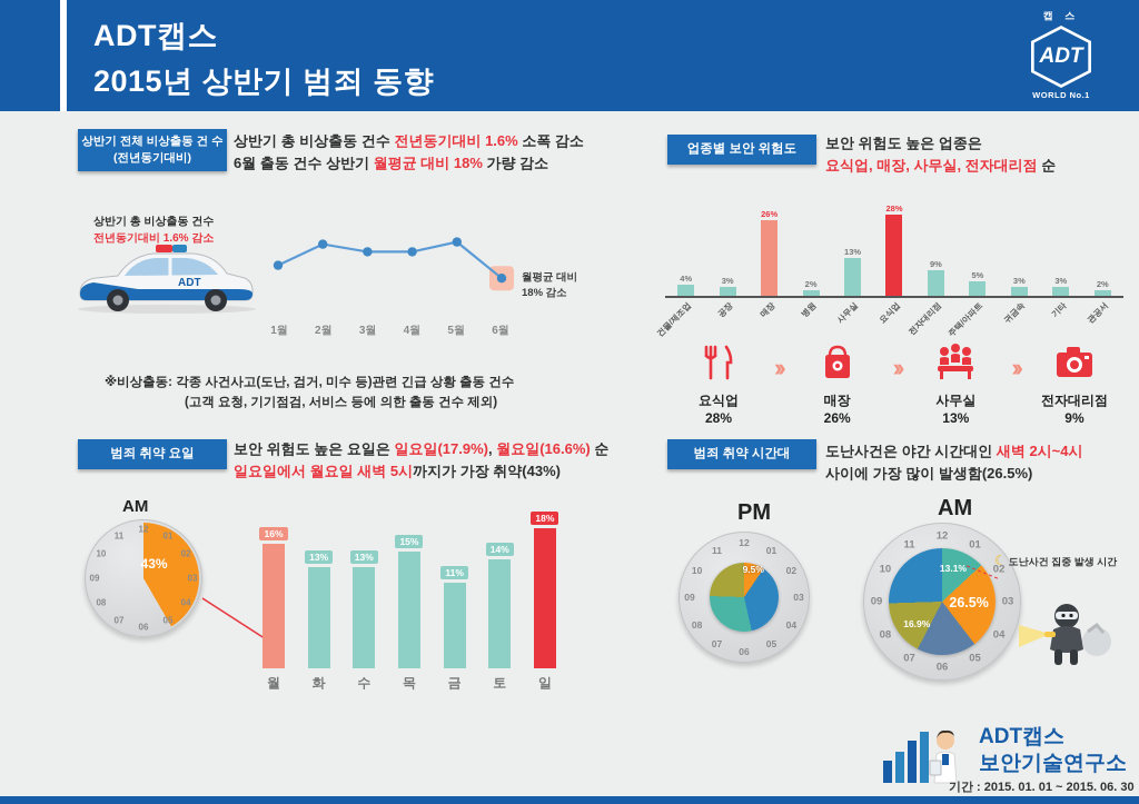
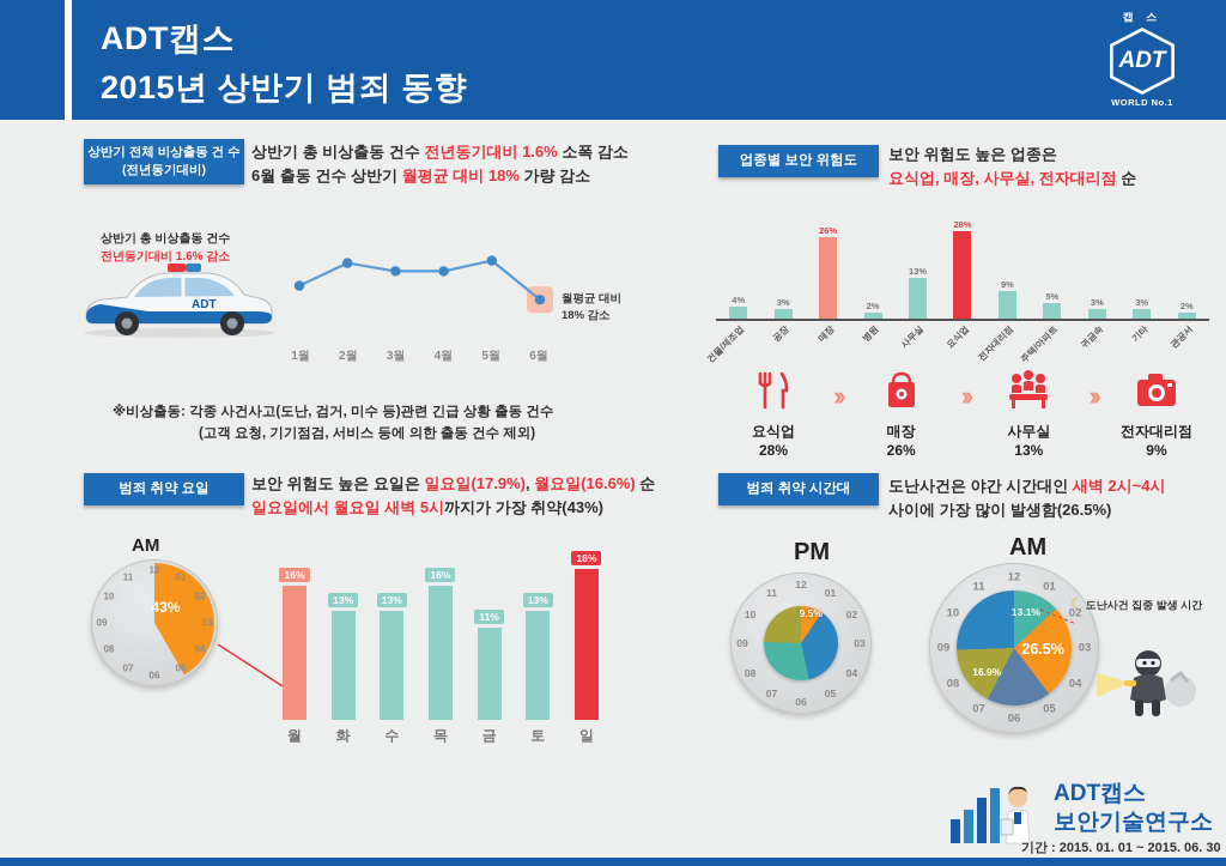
범죄 취약 요일/목: 15% -> 16%
범죄 취약 요일/토: 14% -> 13%
